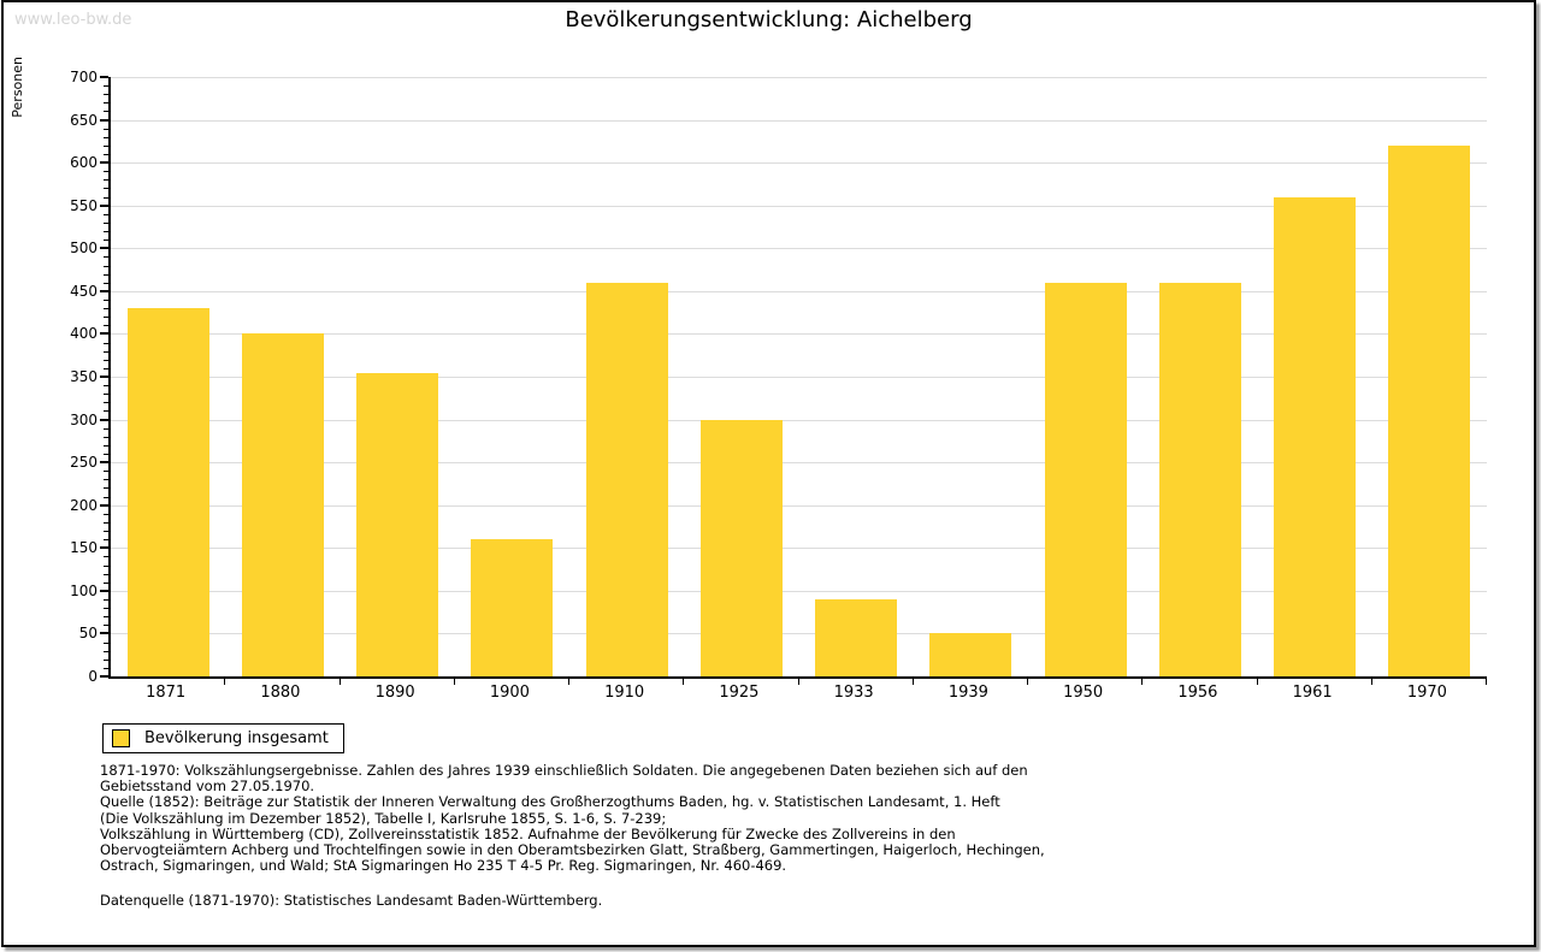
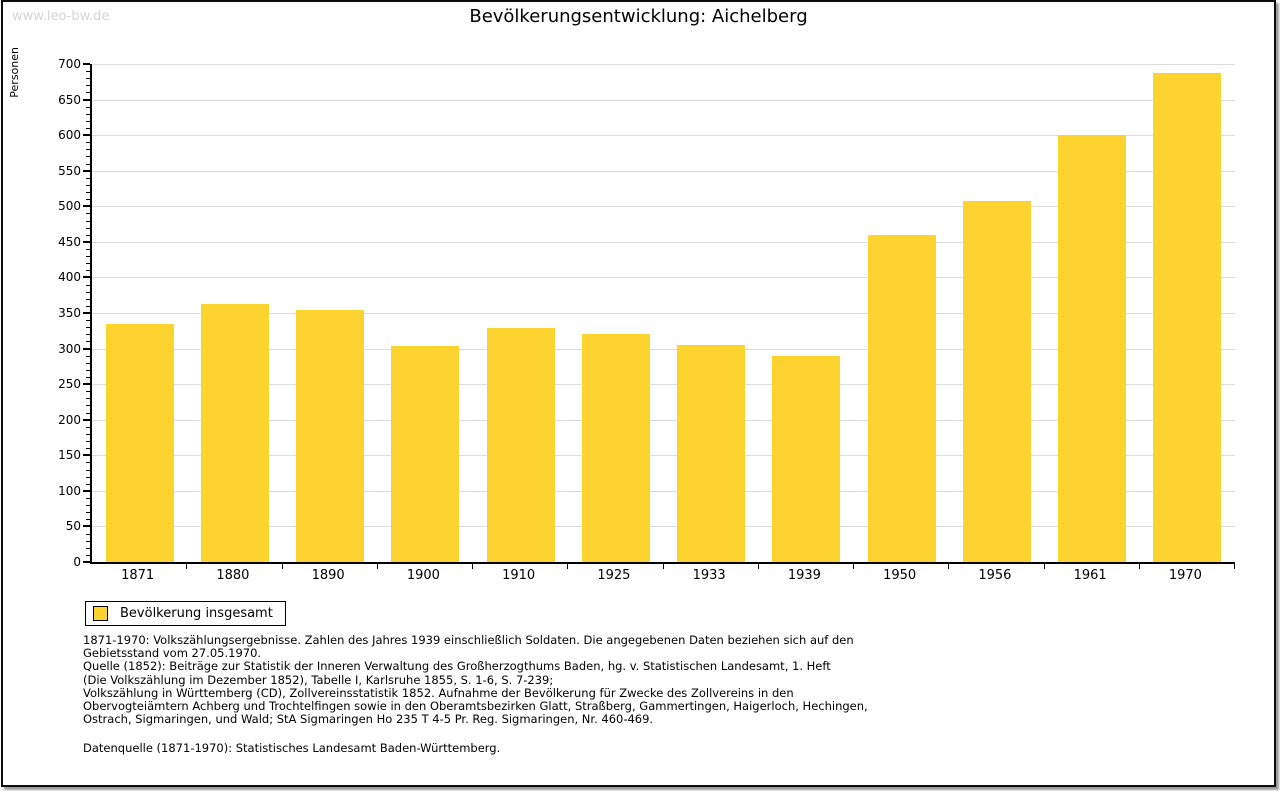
1871: 430 -> 340
1880: 400 -> 360
1900: 160 -> 300
1910: 460 -> 330
1925: 300 -> 320
1933: 90 -> 300
1939: 50 -> 290
1956: 460 -> 510
1961: 560 -> 600
1970: 620 -> 690
